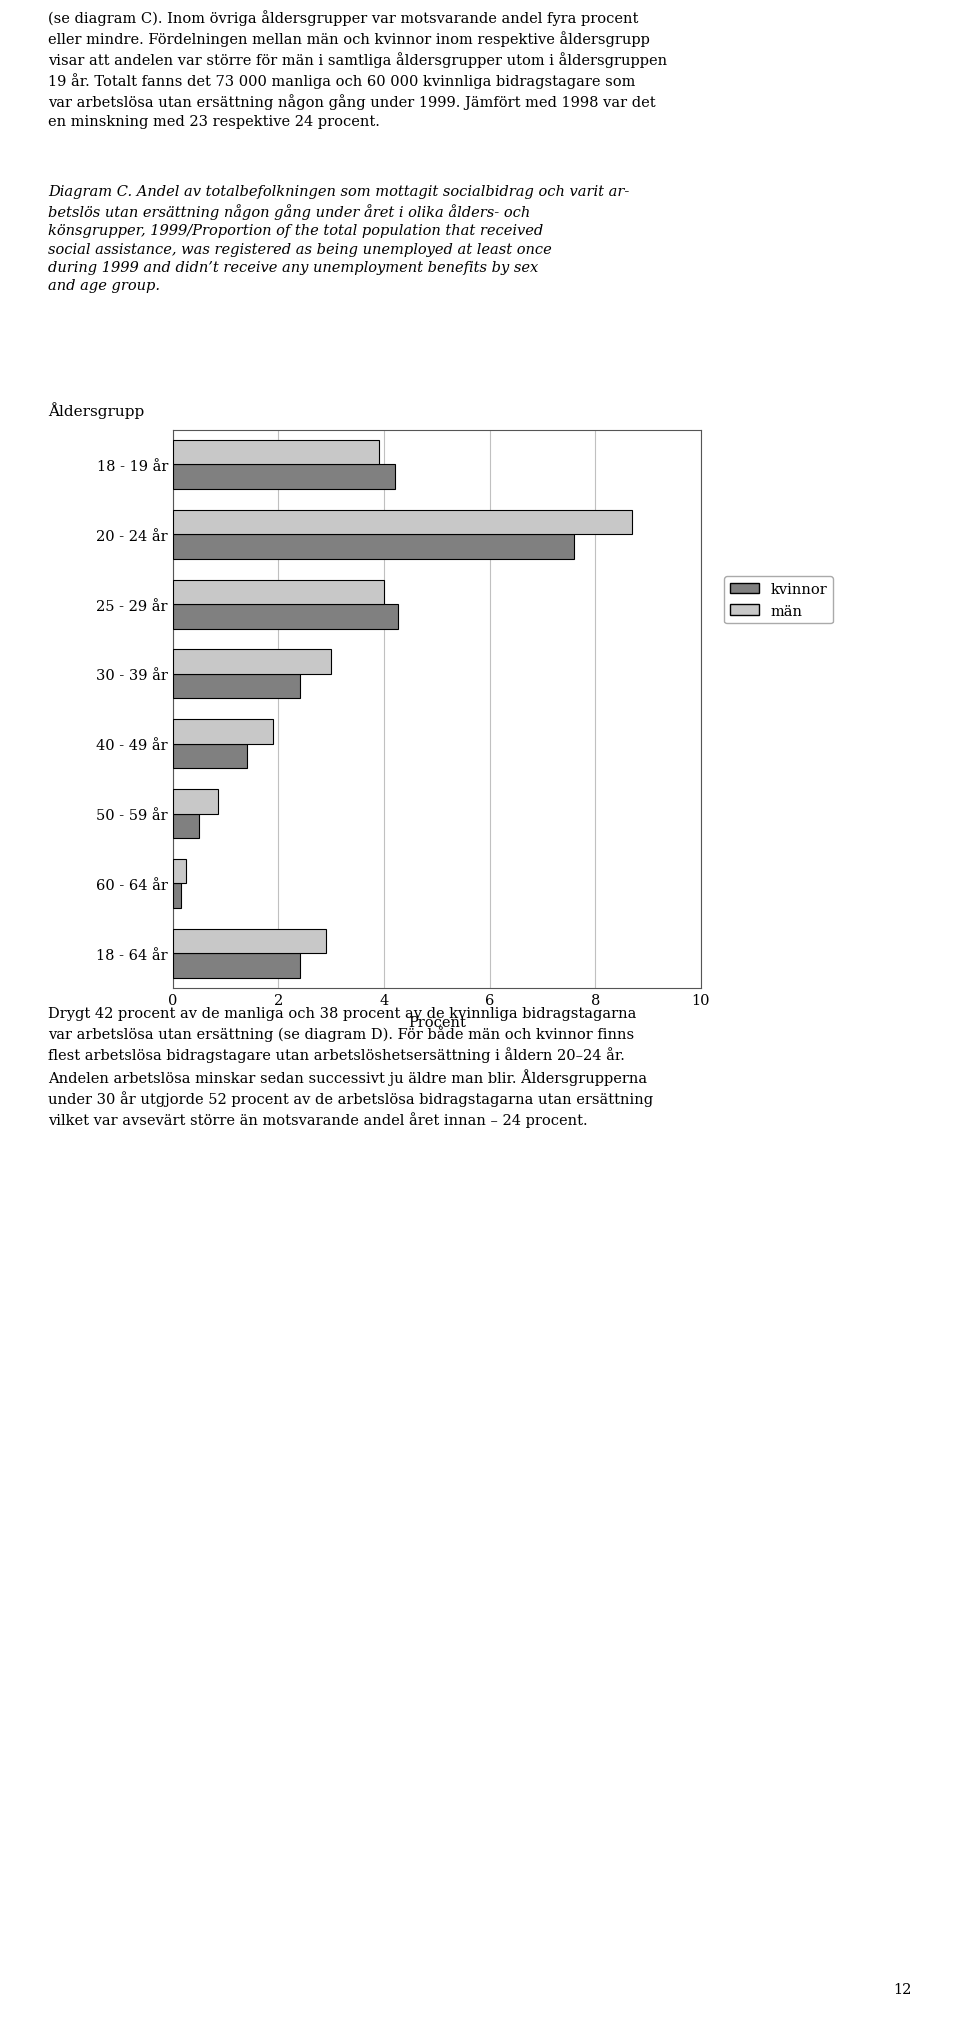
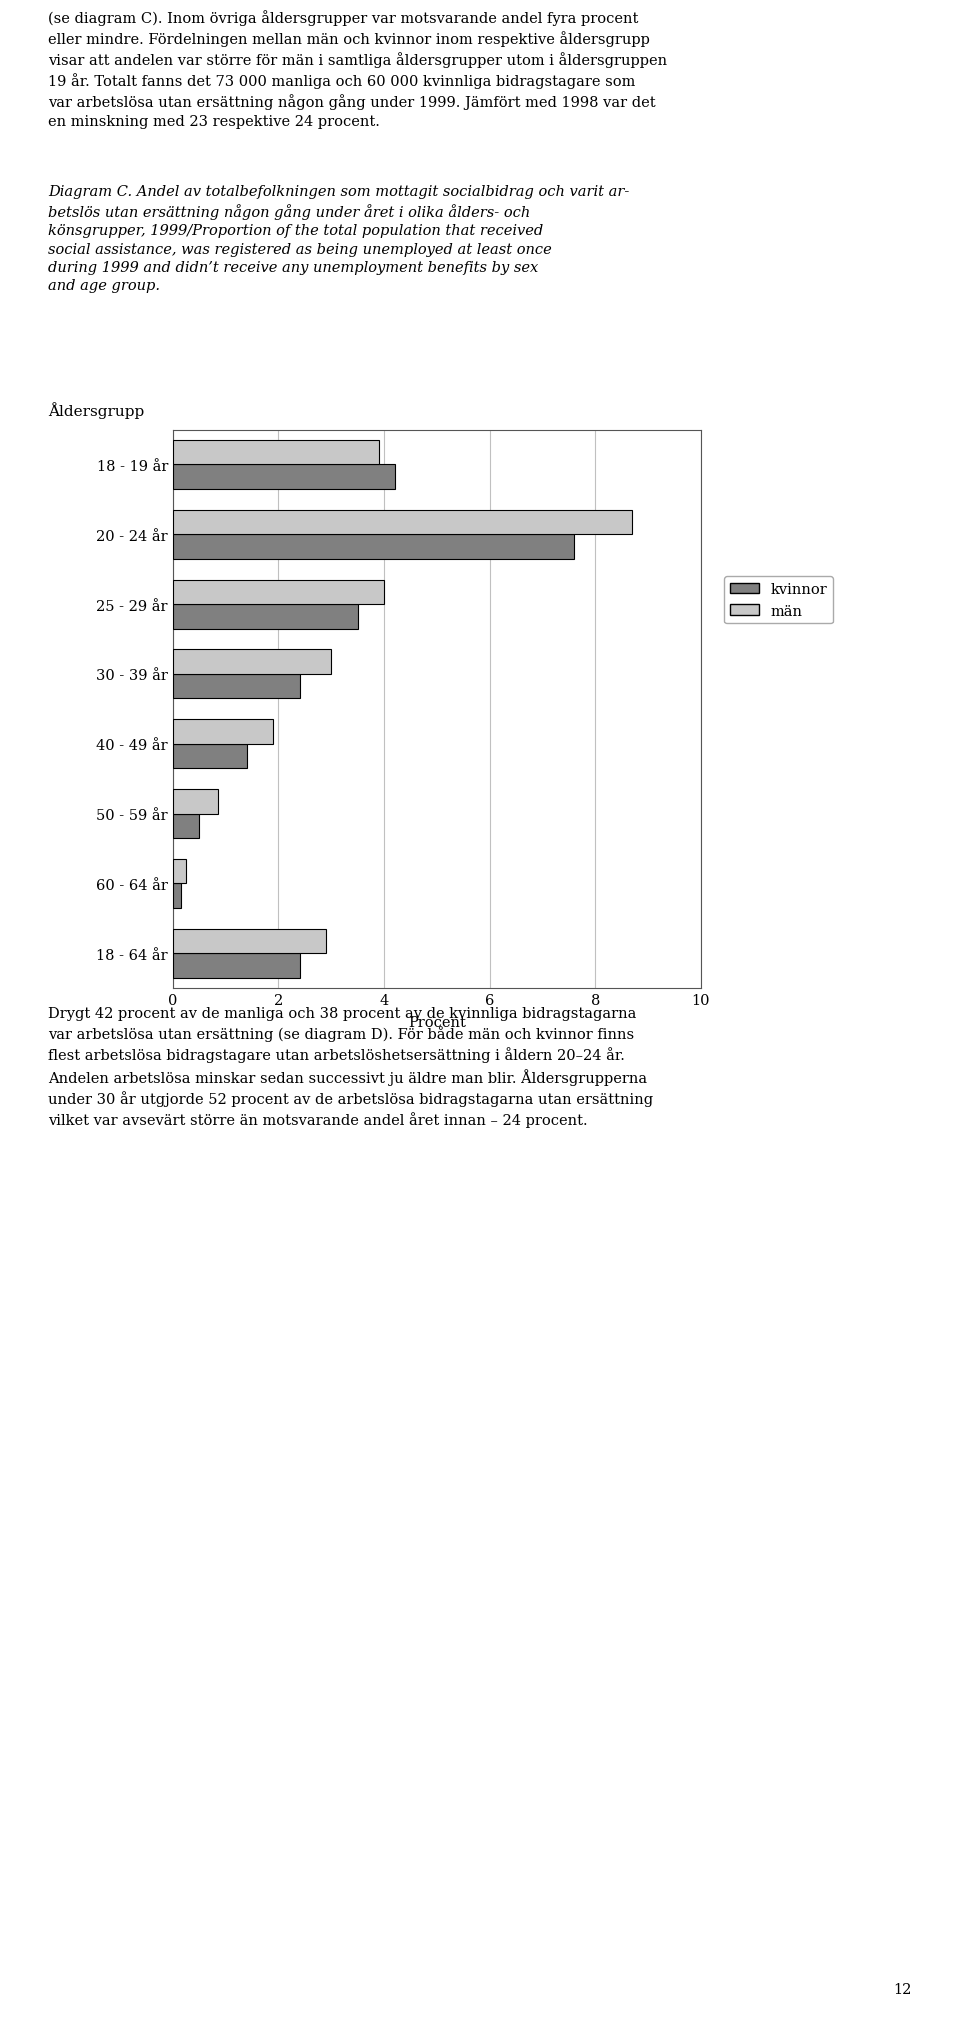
kvinnor/25 - 29 år: 4.26 -> 3.50
